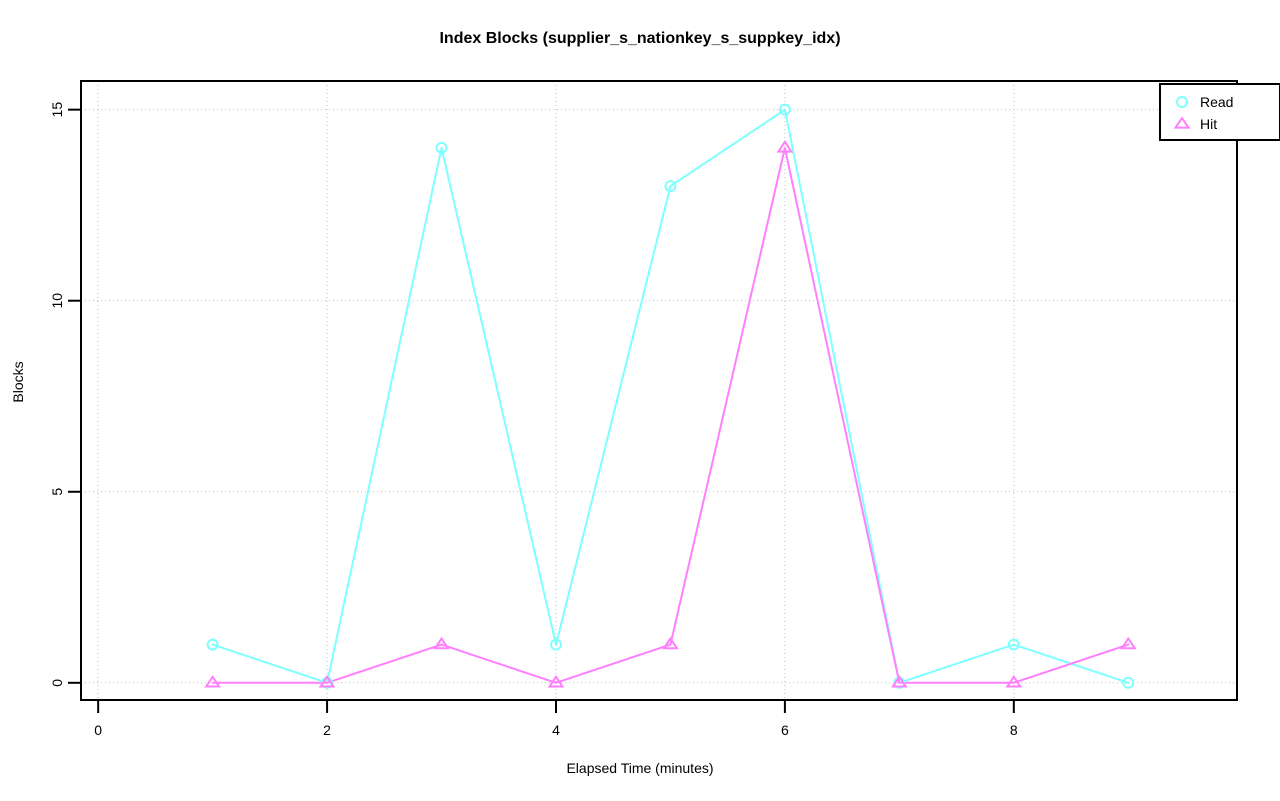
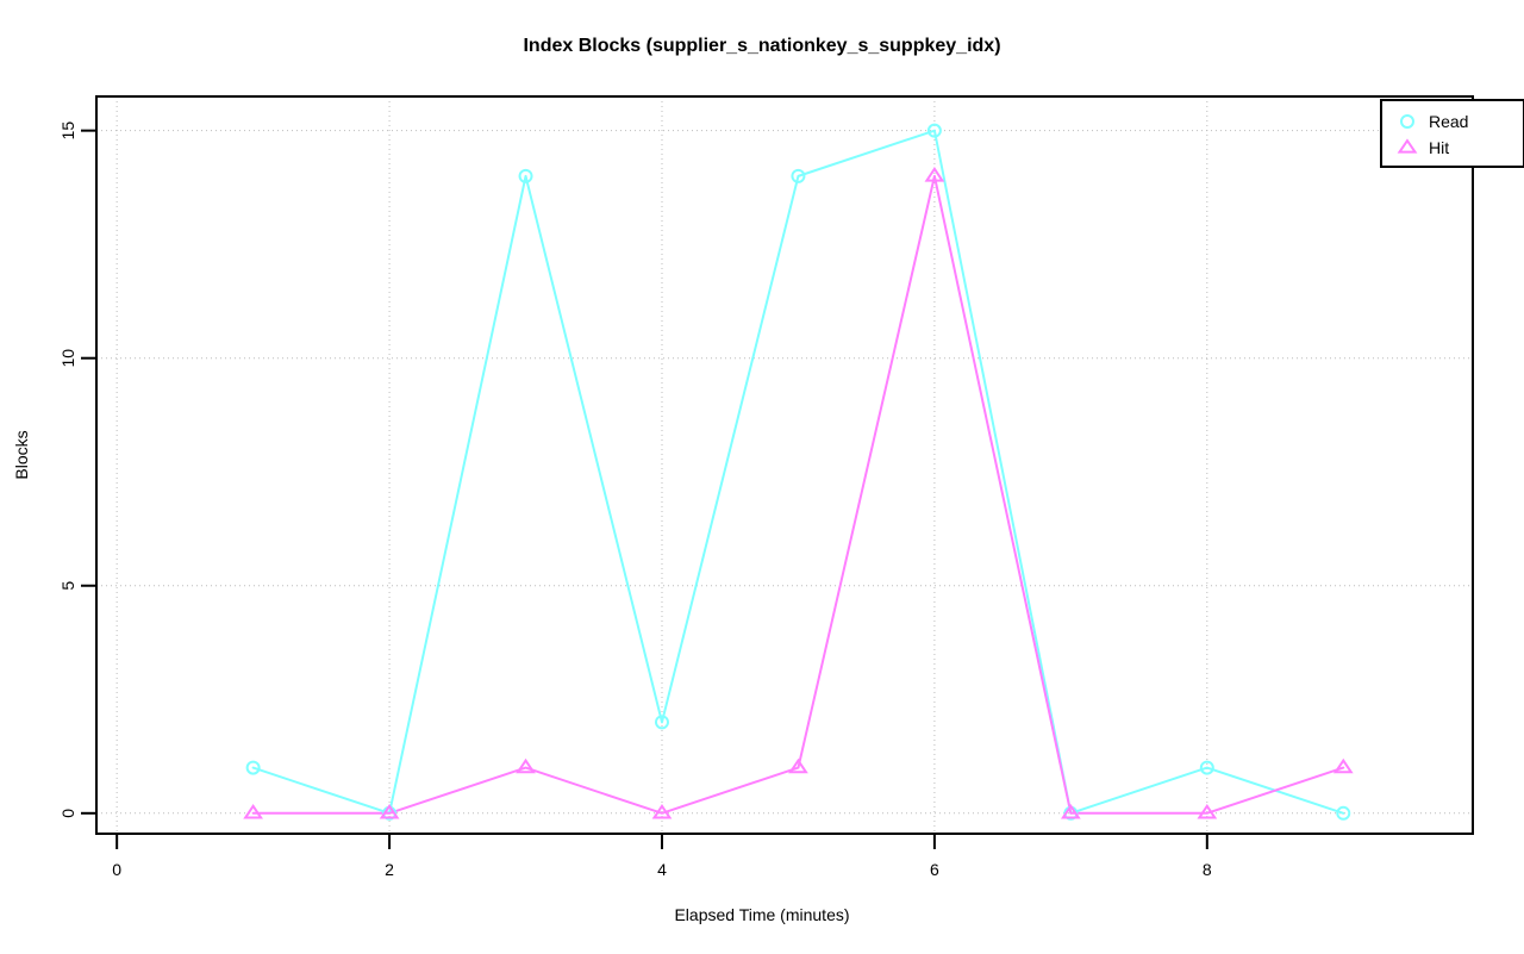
Read/4: 1 -> 2
Read/5: 13 -> 14
